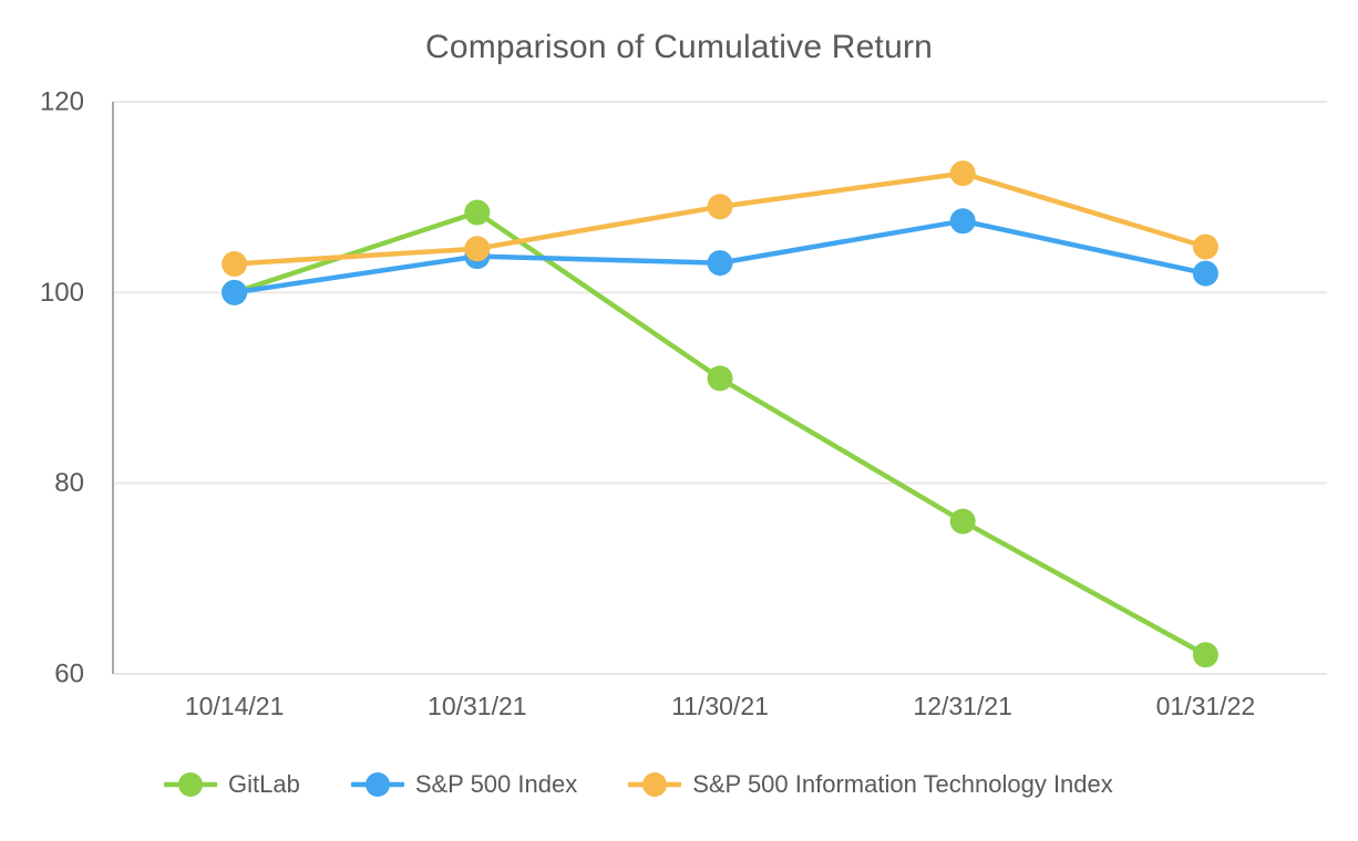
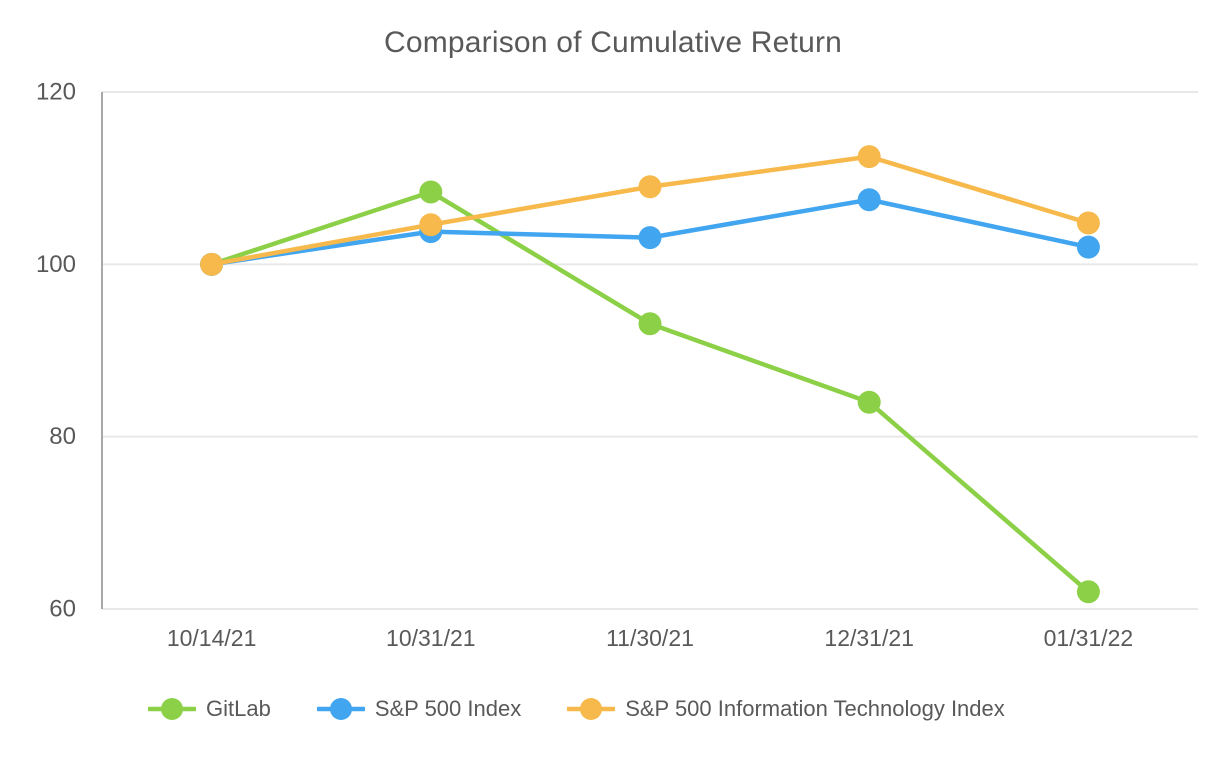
S&P 500 Information Technology Index/10/14/21: 103 -> 100
GitLab/11/30/21: 91 -> 93
GitLab/12/31/21: 76 -> 84
